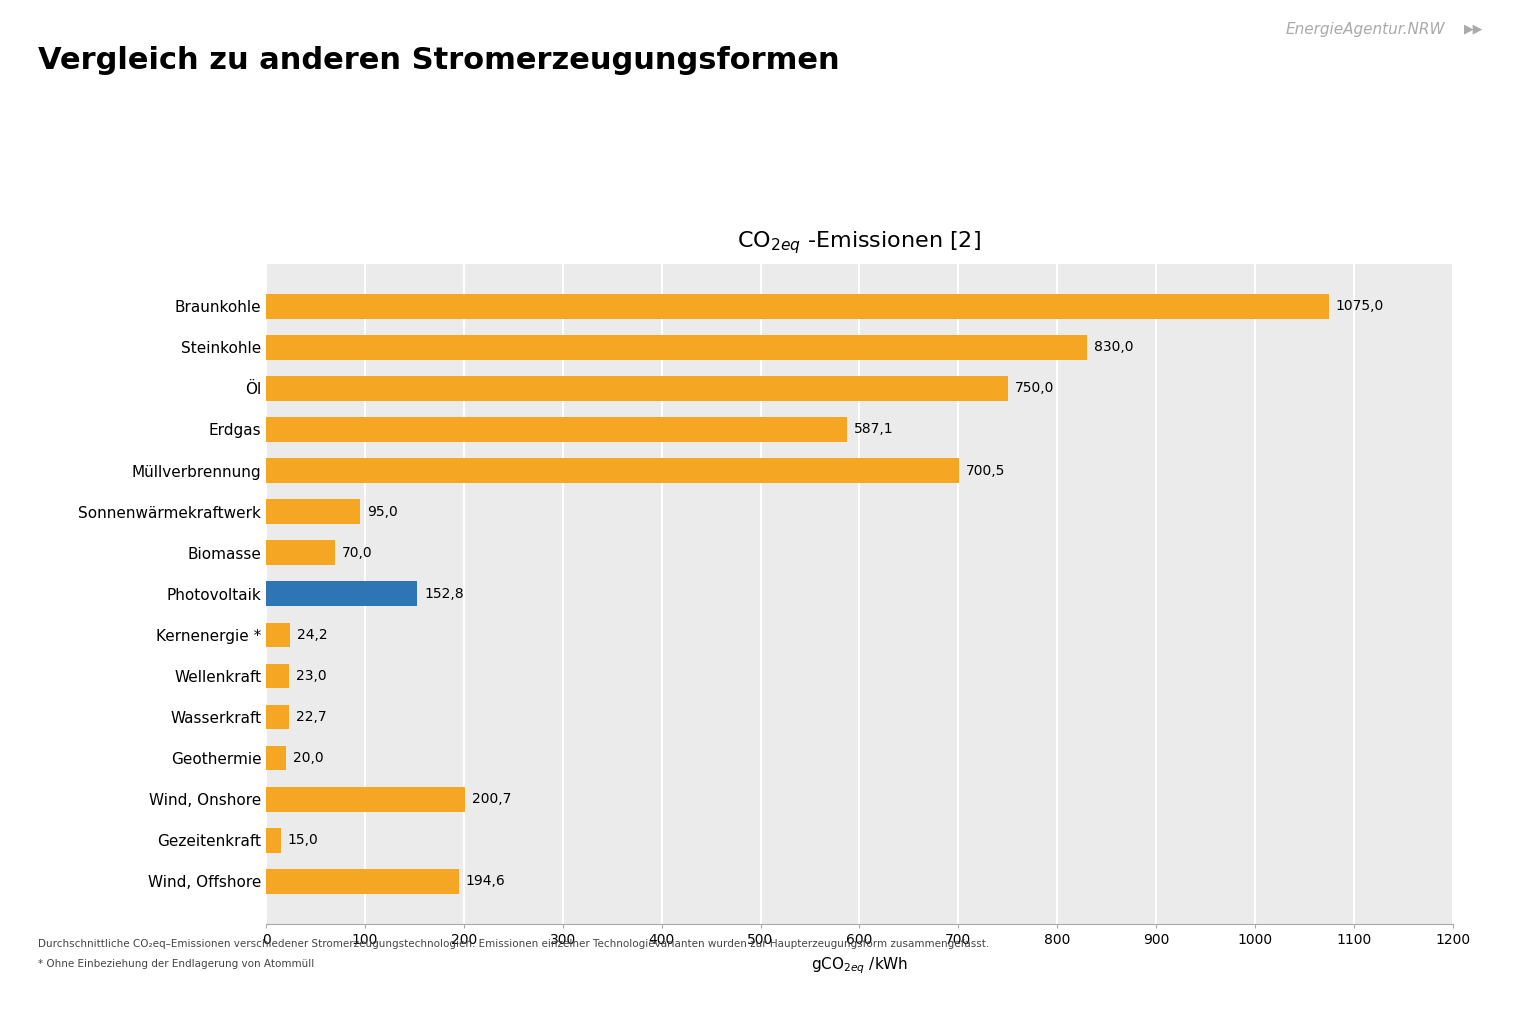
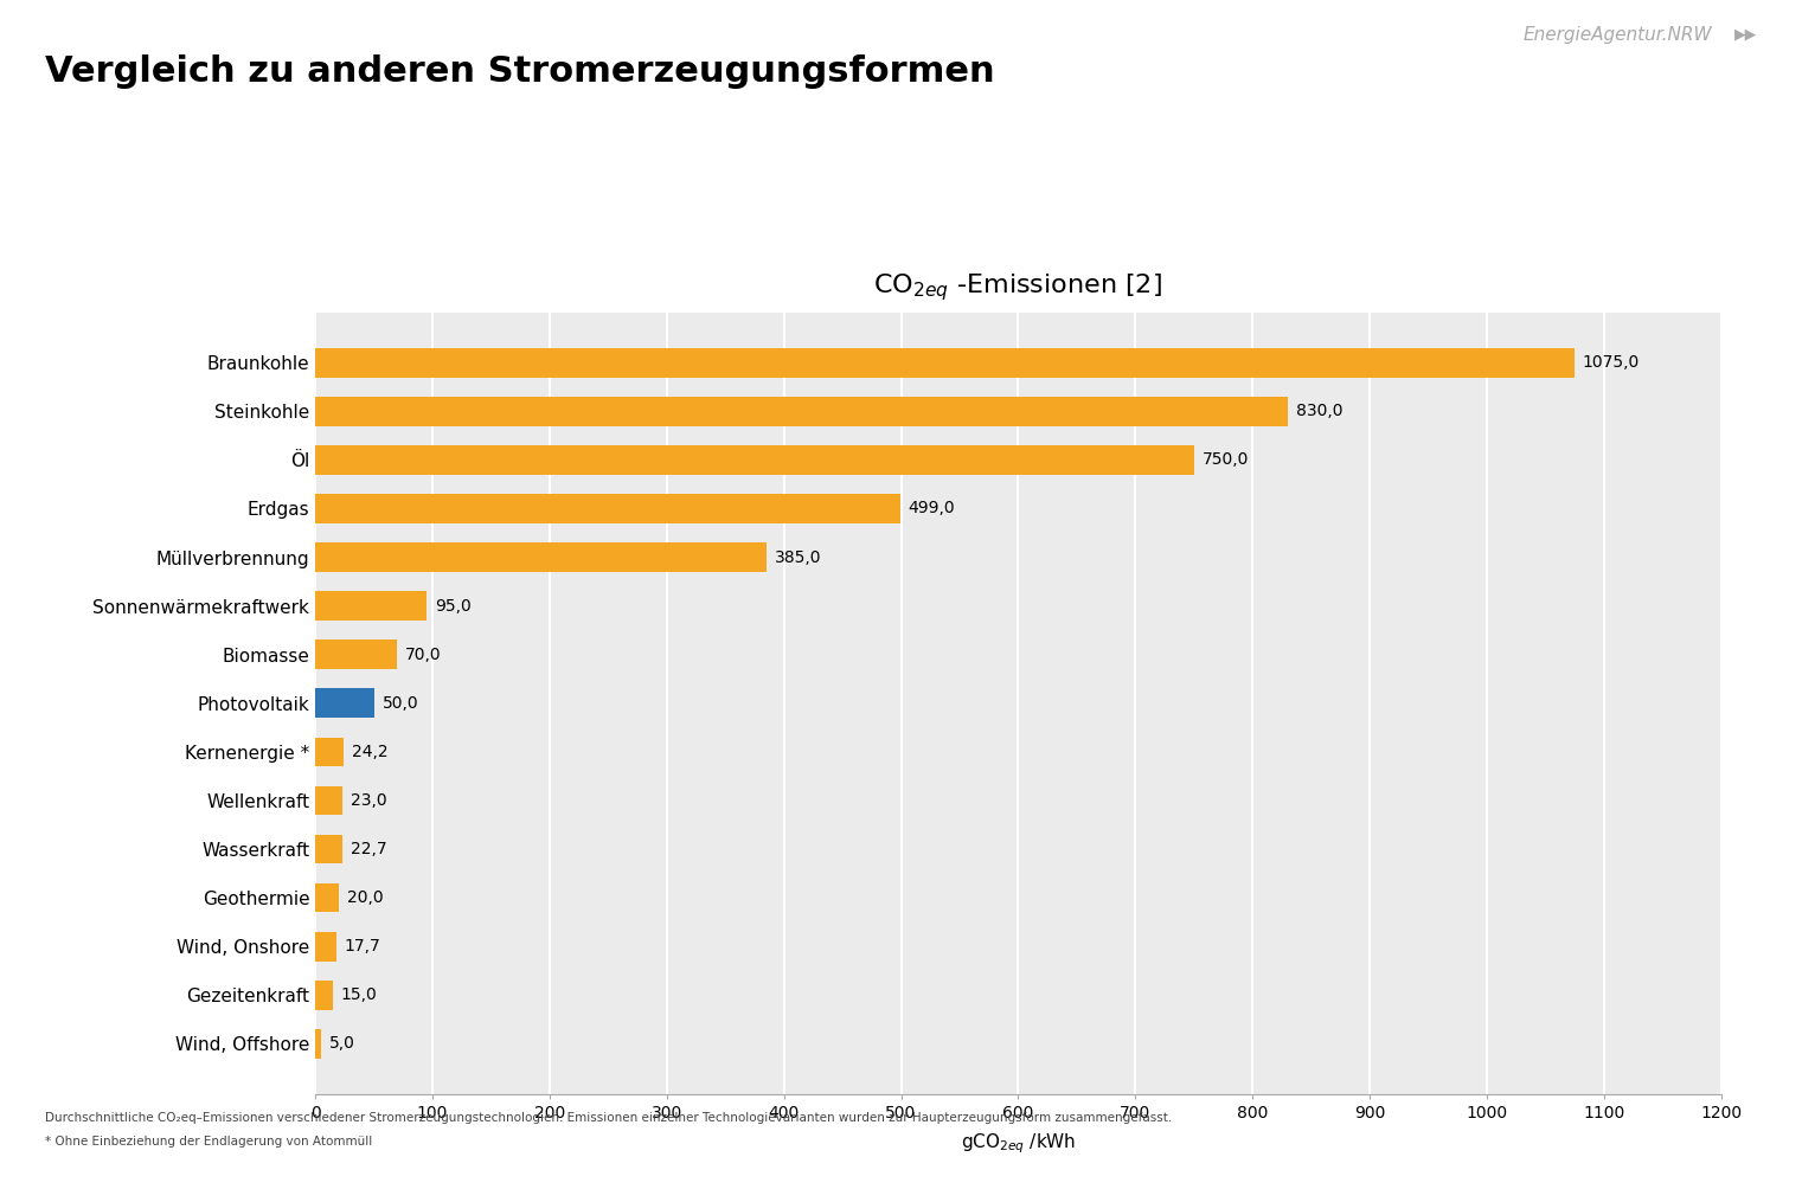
Erdgas: 587,1 -> 499,0
Müllverbrennung: 700,5 -> 385,0
Photovoltaik: 152,8 -> 50,0
Wind, Onshore: 200,7 -> 17,7
Wind, Offshore: 194,6 -> 5,0
